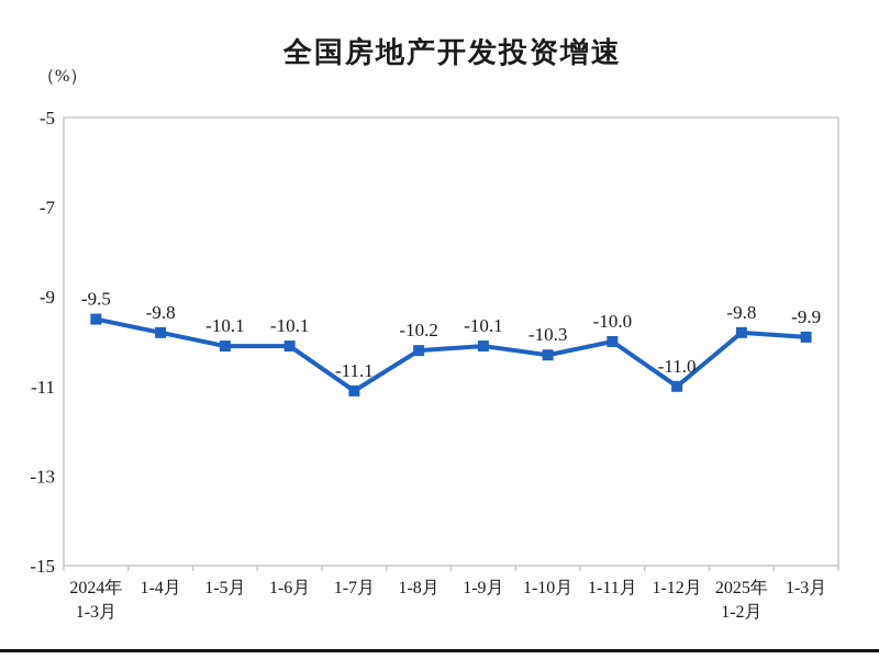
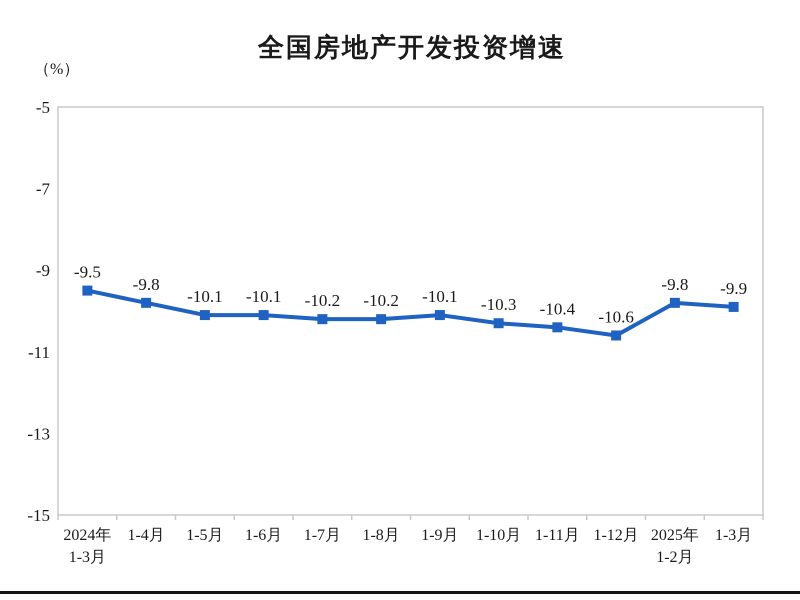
1-7月: -11.1 -> -10.2
1-11月: -10.0 -> -10.4
1-12月: -11.0 -> -10.6
